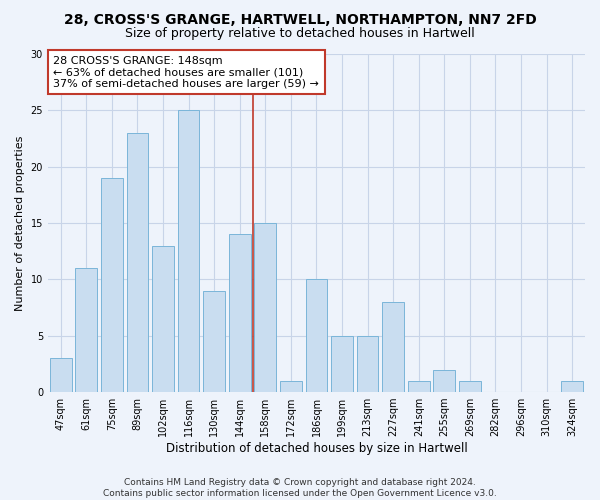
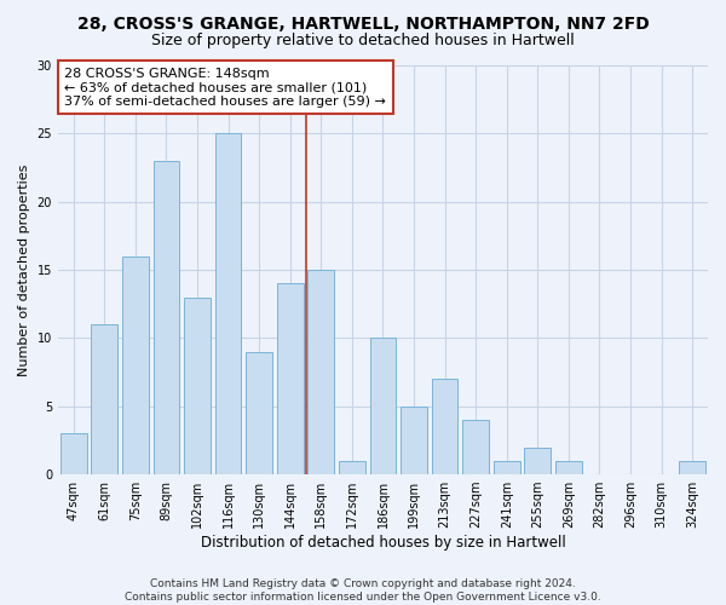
75sqm: 19 -> 16
213sqm: 5 -> 7
227sqm: 8 -> 4
